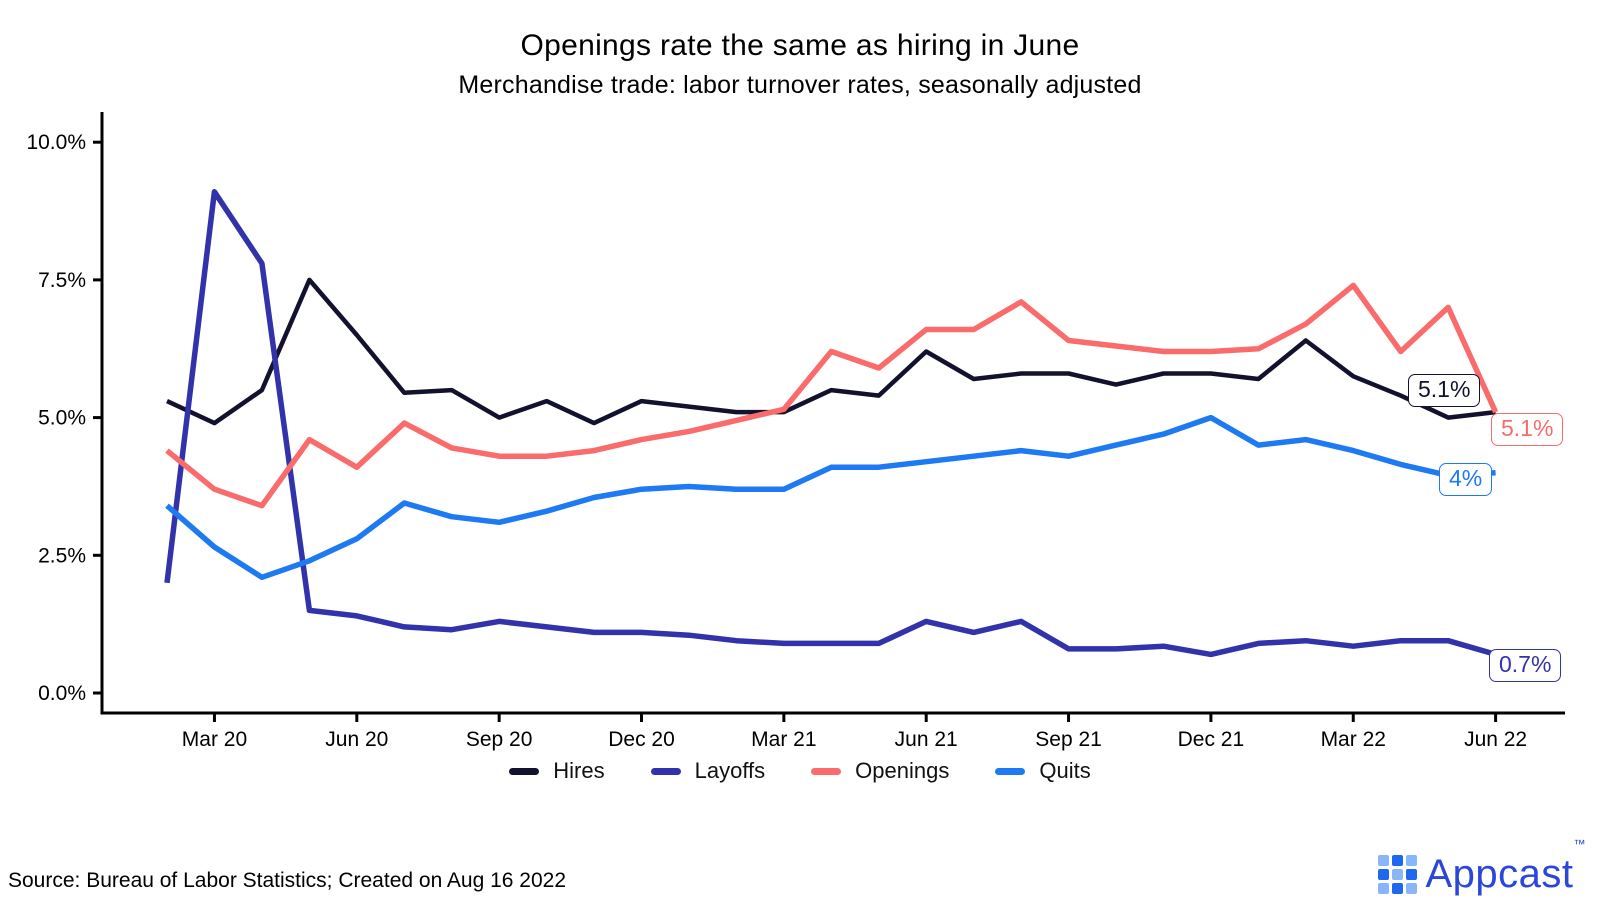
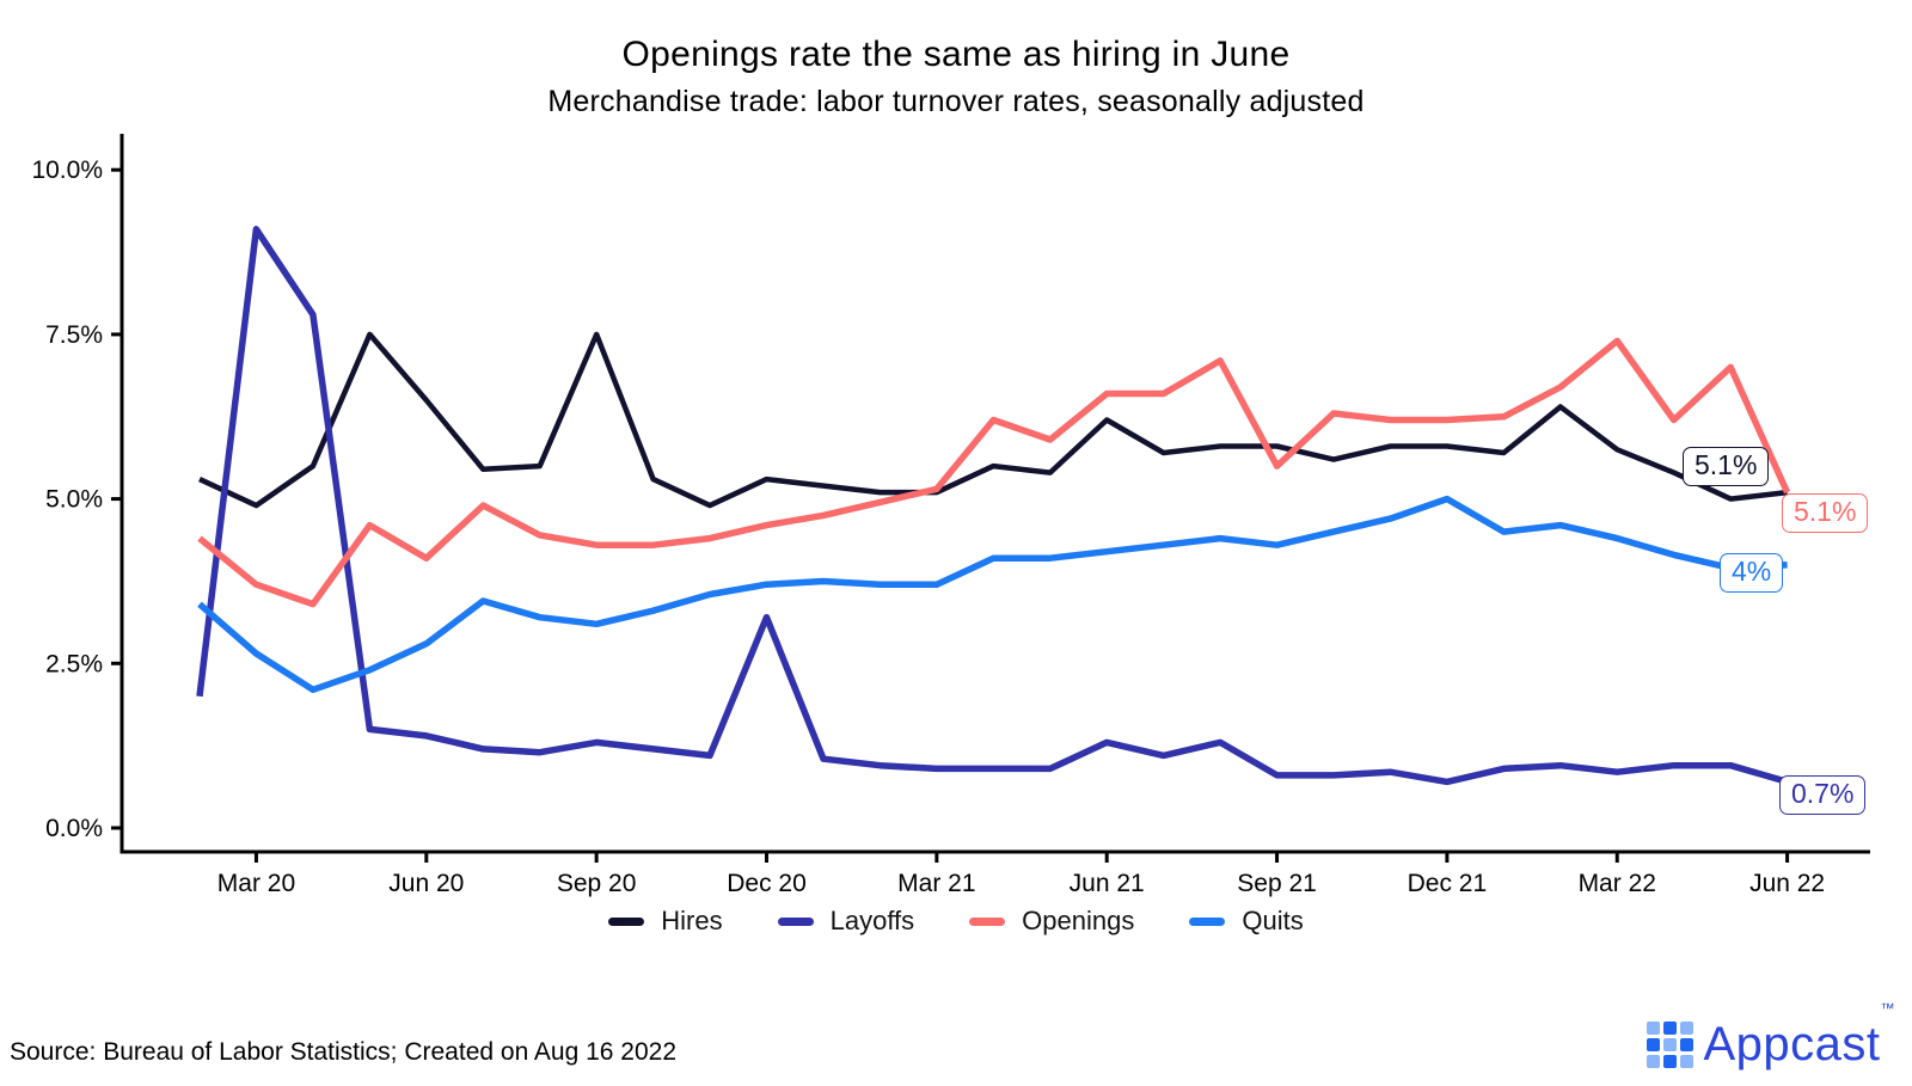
Hires/Sep 20: 5.0% -> 7.5%
Layoffs/Dec 20: 1.1% -> 3.2%
Openings/Sep 21: 6.4% -> 5.5%
